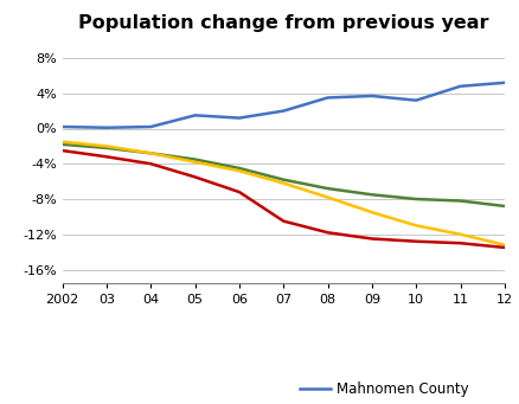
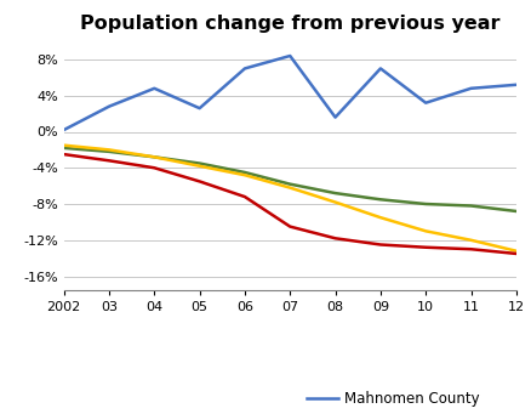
Mahnomen County/03: 0.1% -> 2.8%
Mahnomen County/04: 0.2% -> 4.8%
Mahnomen County/05: 1.5% -> 2.6%
Mahnomen County/06: 1.2% -> 7.0%
Mahnomen County/07: 2.0% -> 8.4%
Mahnomen County/08: 3.5% -> 1.6%
Mahnomen County/09: 3.7% -> 7.0%
